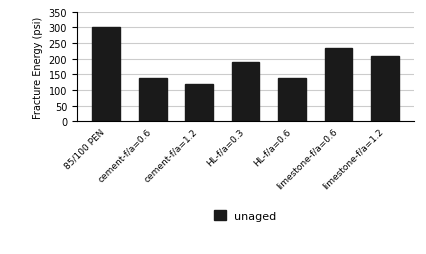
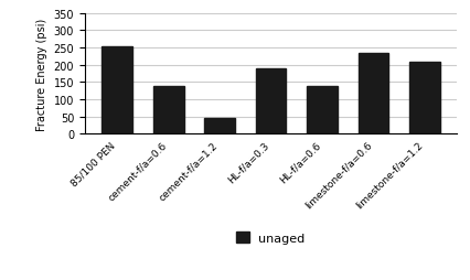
85/100 PEN: 300 -> 255
cement-f/a=1.2: 120 -> 45
